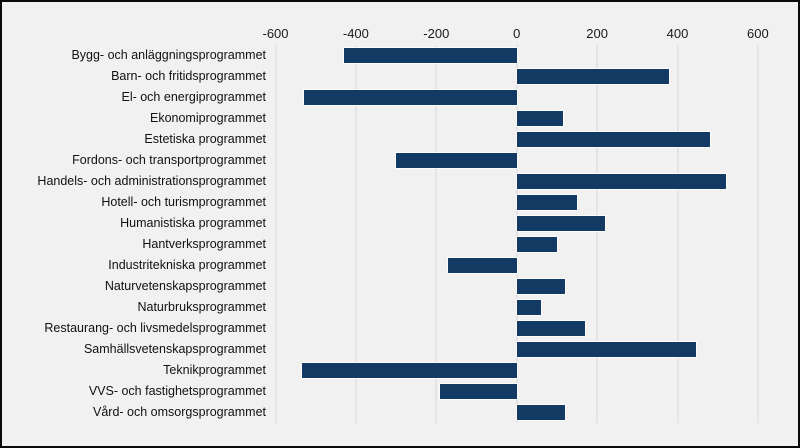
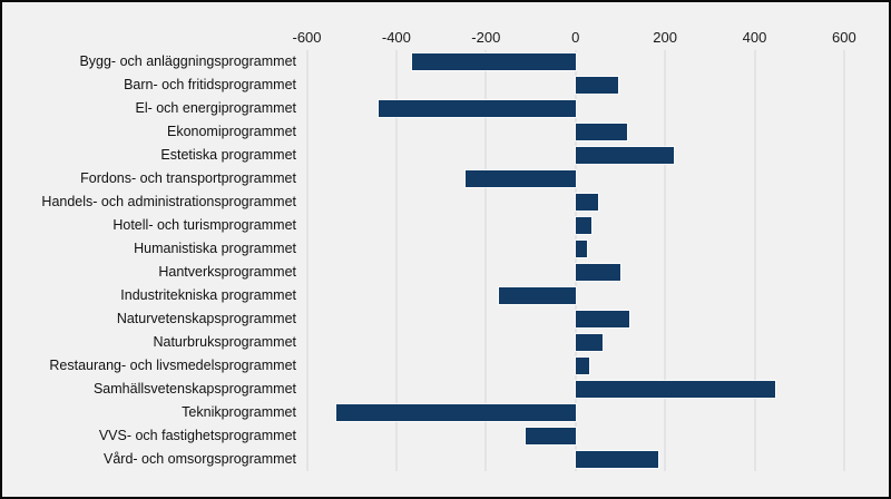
Bygg- och anläggningsprogrammet: -430 -> -360
Barn- och fritidsprogrammet: 380 -> 100
El- och energiprogrammet: -530 -> -440
Estetiska programmet: 480 -> 220
Fordons- och transportprogrammet: -300 -> -240
Handels- och administrationsprogrammet: 520 -> 50
Hotell- och turismprogrammet: 150 -> 40
Humanistiska programmet: 220 -> 20
Restaurang- och livsmedelsprogrammet: 170 -> 30
VVS- och fastighetsprogrammet: -190 -> -110
Vård- och omsorgsprogrammet: 120 -> 180
